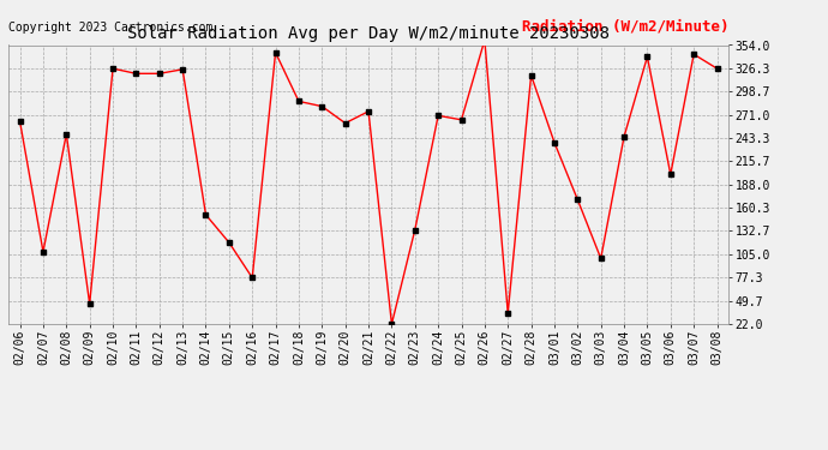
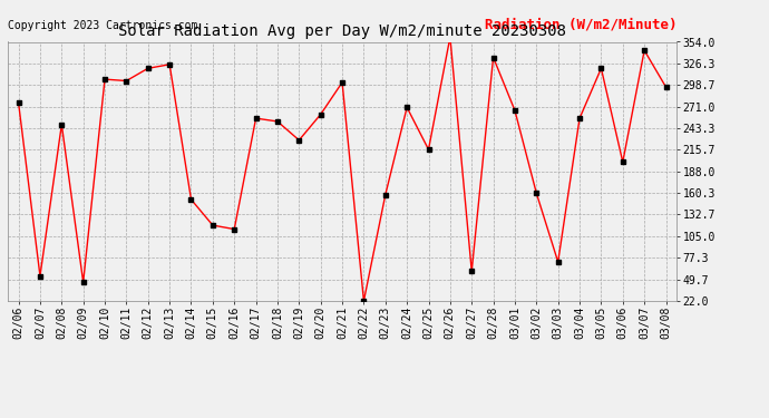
02/06: 263 -> 276
02/07: 108 -> 54
02/10: 326 -> 306
02/11: 320 -> 304
02/16: 77 -> 114
02/17: 345 -> 256
02/18: 287 -> 252
02/19: 281 -> 228
02/21: 275 -> 302
02/23: 134 -> 158
02/25: 265 -> 216
02/27: 35 -> 60
02/28: 318 -> 334
03/01: 238 -> 266
03/02: 170 -> 160
03/03: 100 -> 72
03/04: 245 -> 256
03/05: 340 -> 320
03/08: 326 -> 296
